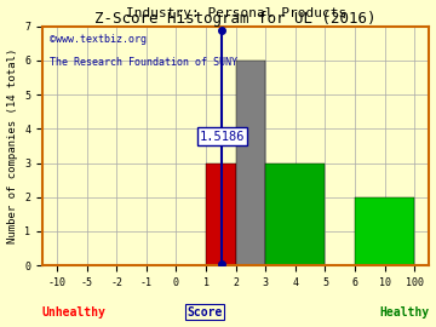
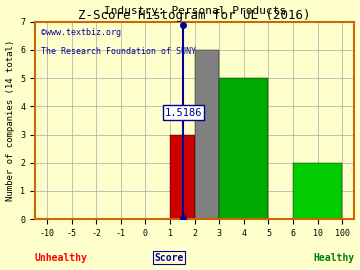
4: 3 -> 5
